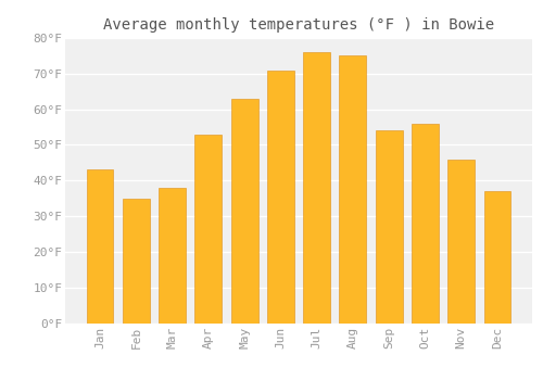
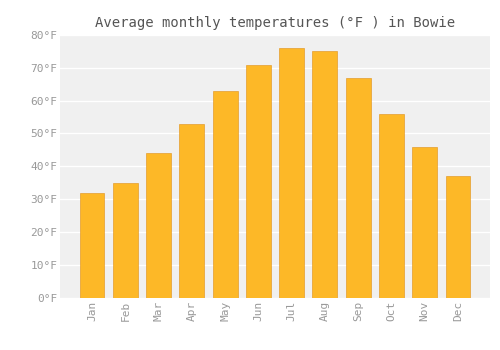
Jan: 43°F -> 32°F
Mar: 38°F -> 44°F
Sep: 54°F -> 67°F
